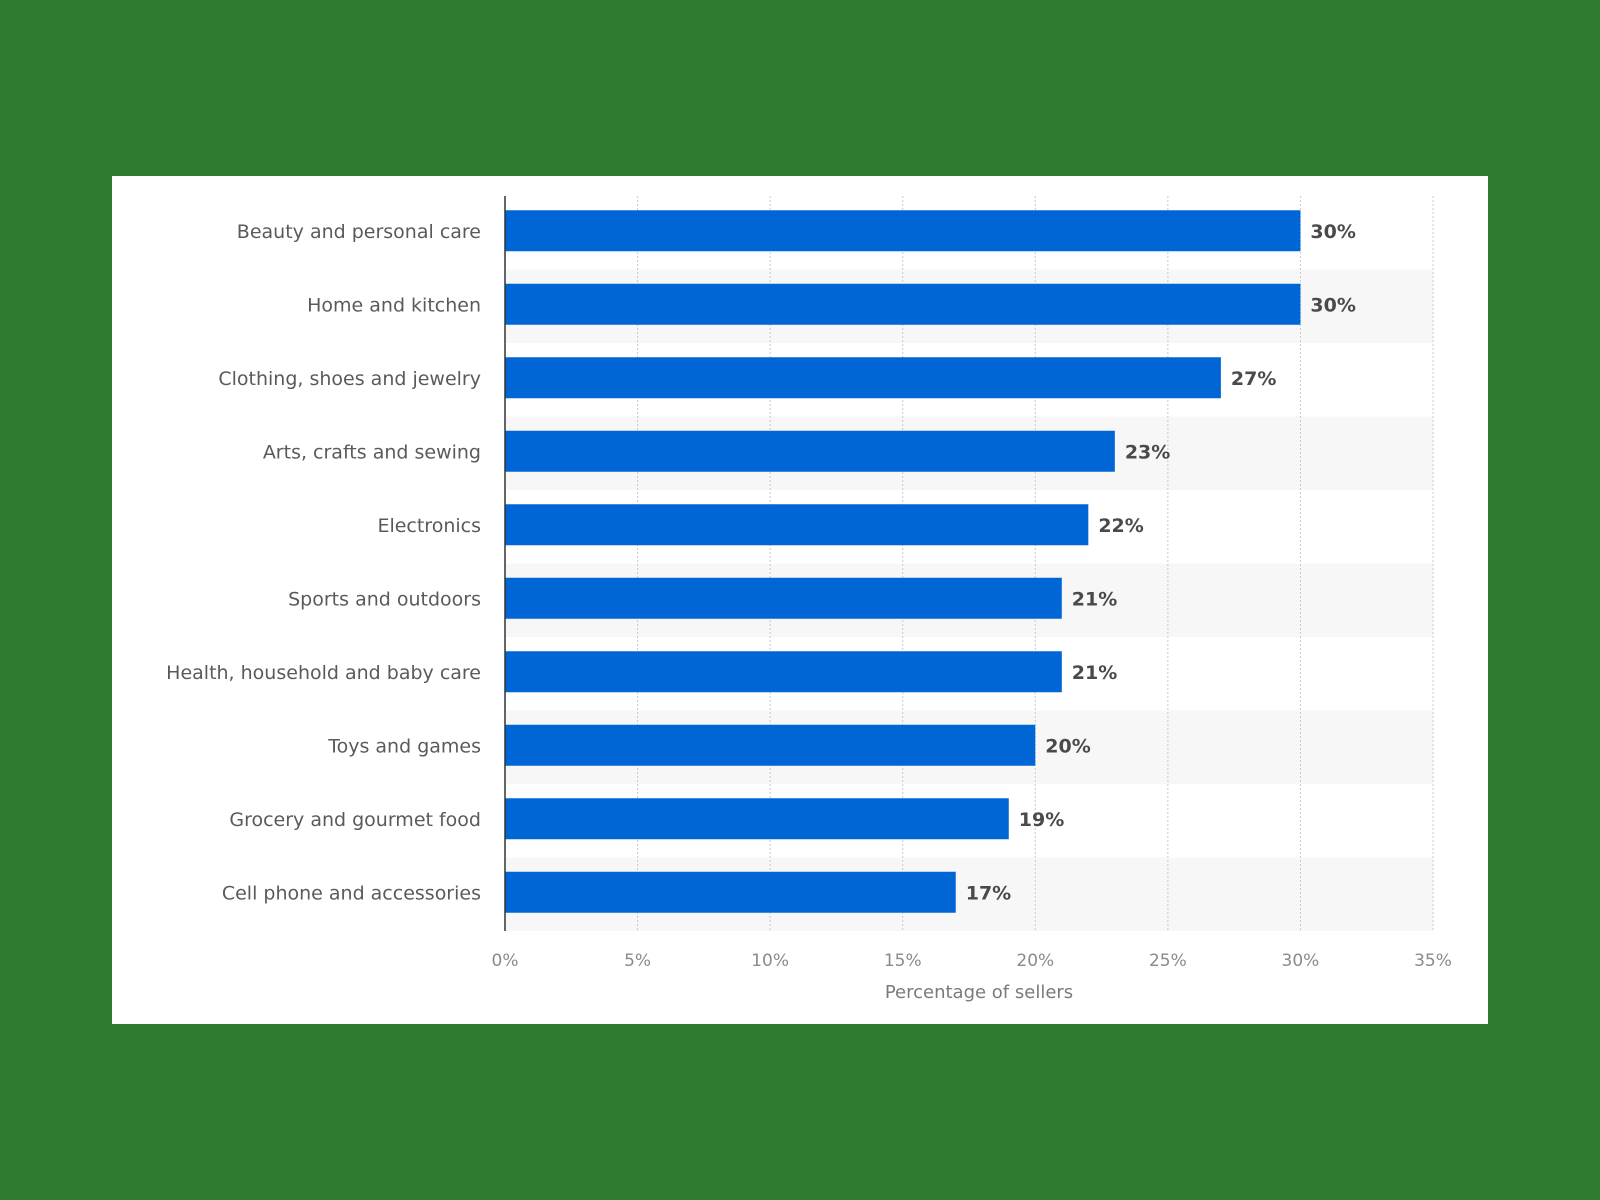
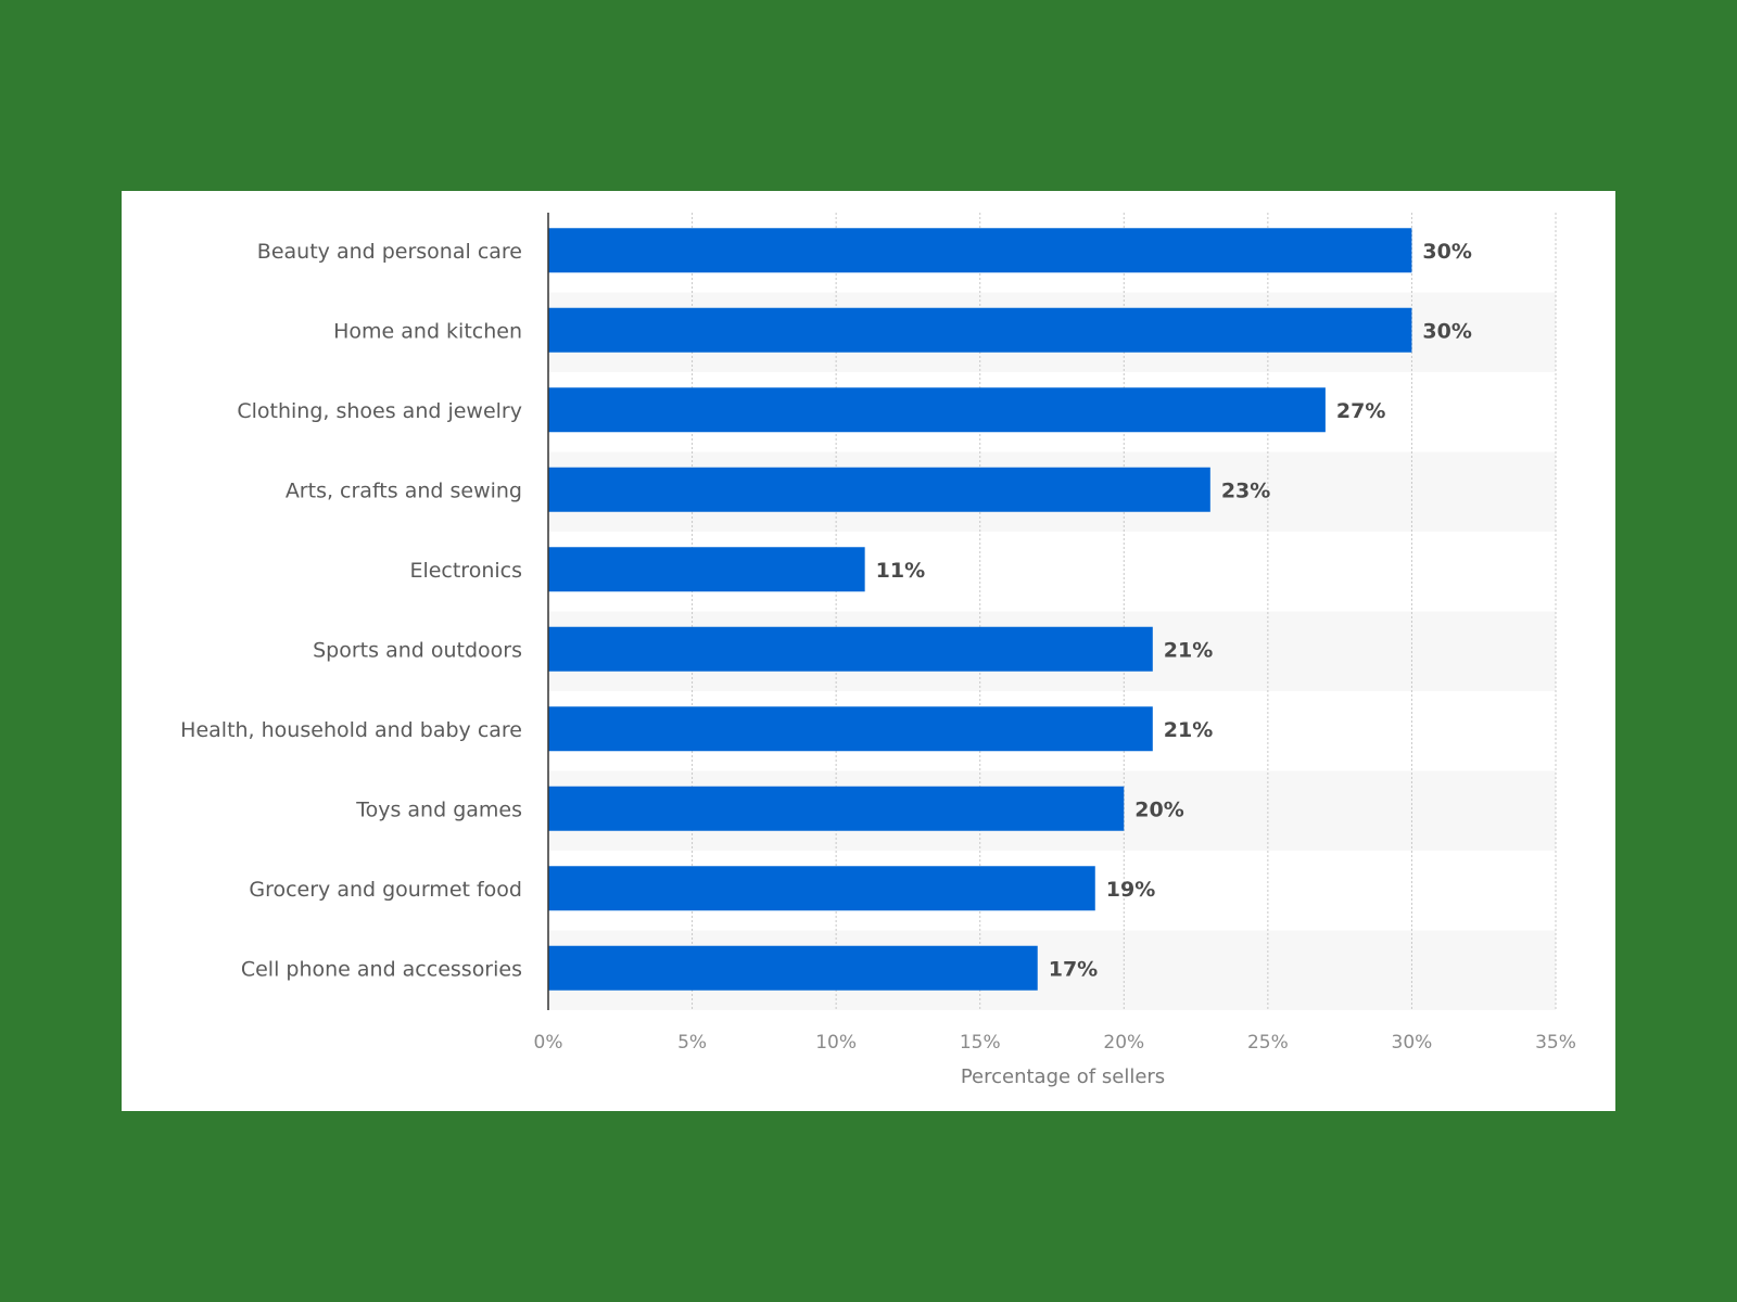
Electronics: 22% -> 11%
